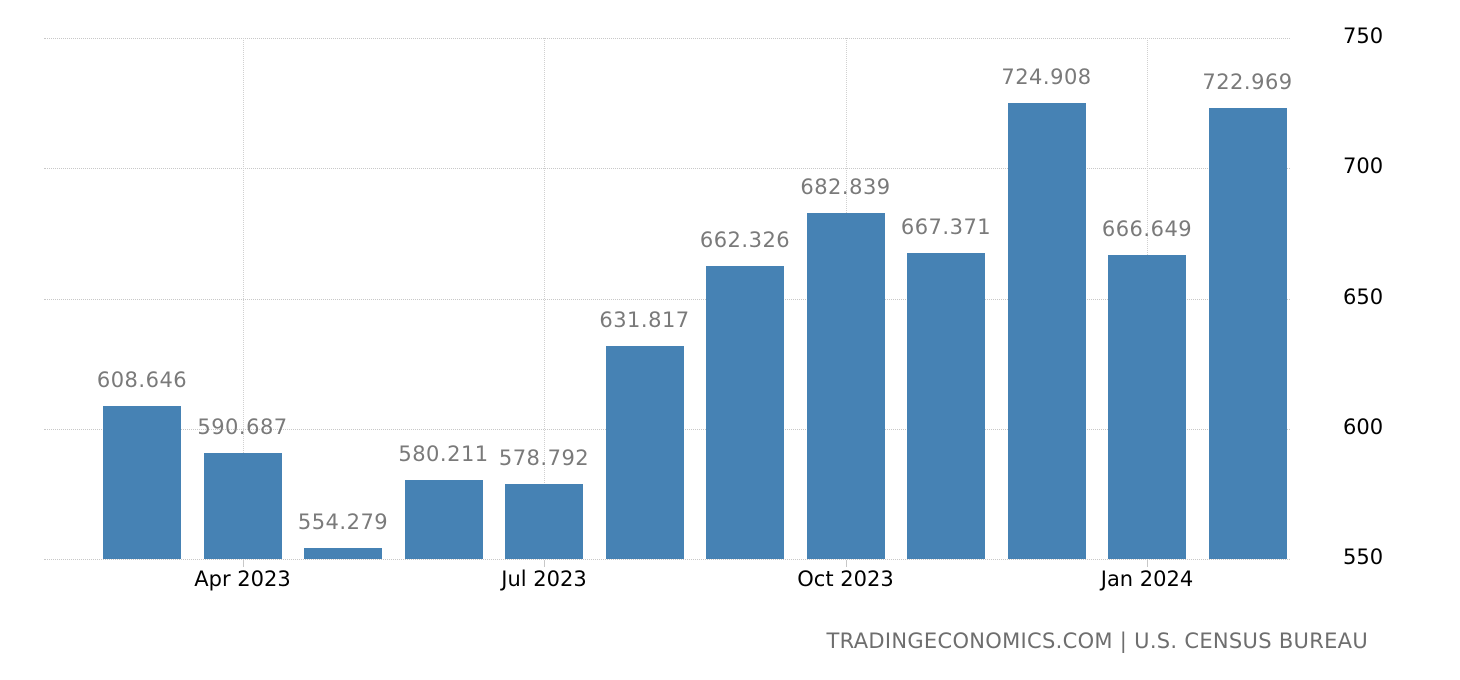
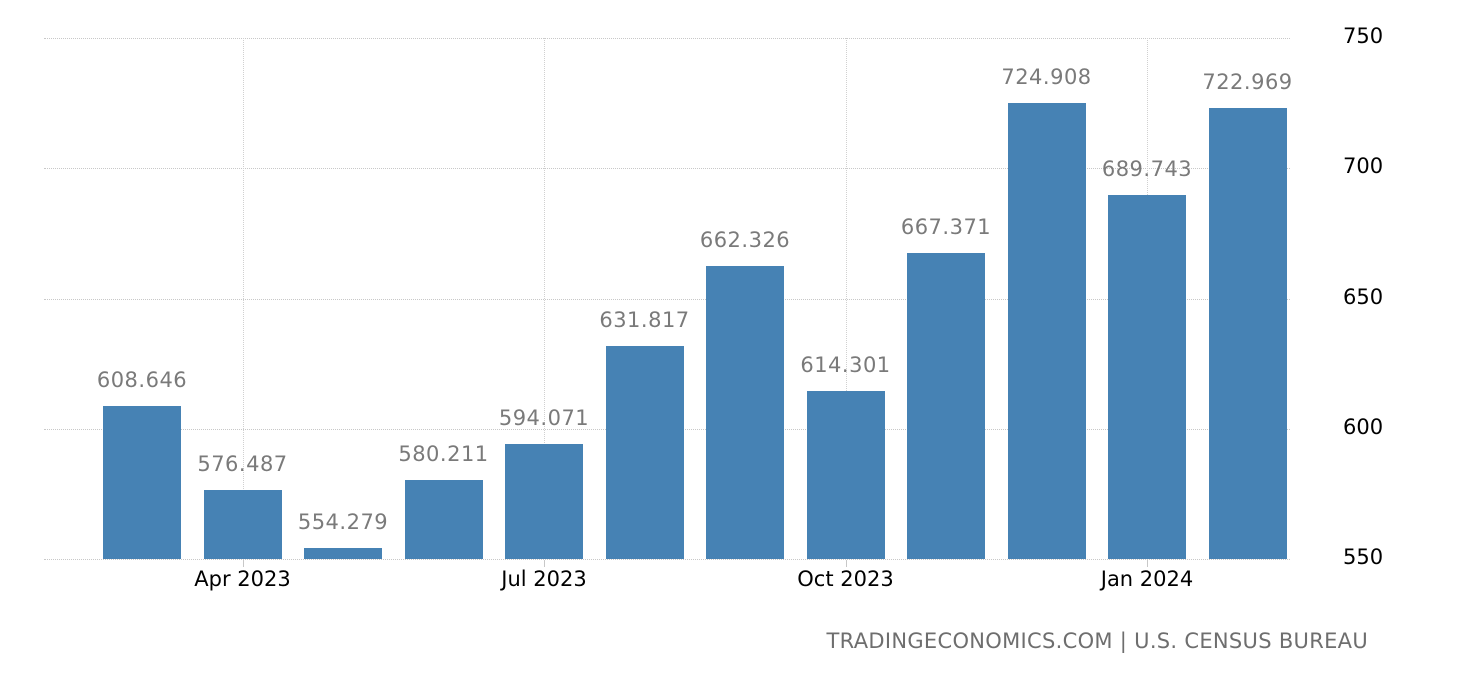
Apr 2023: 590.687 -> 576.487
Jul 2023: 578.792 -> 594.071
Oct 2023: 682.839 -> 614.301
Jan 2024: 666.649 -> 689.743
